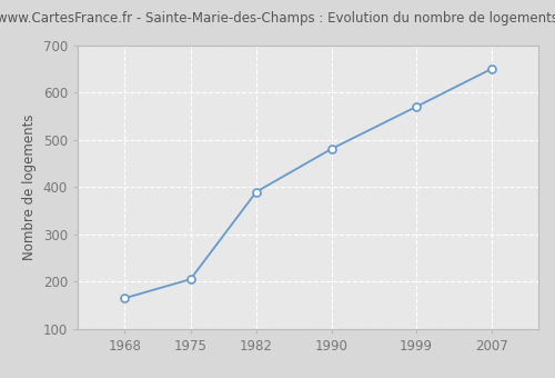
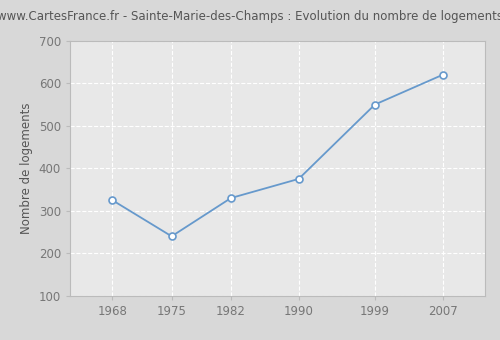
1968: 165 -> 325
1975: 205 -> 240
1982: 390 -> 330
1990: 481 -> 375
1999: 570 -> 550
2007: 650 -> 620
